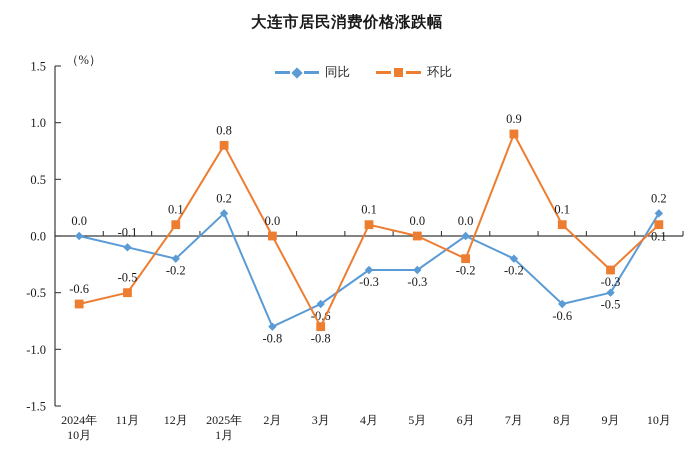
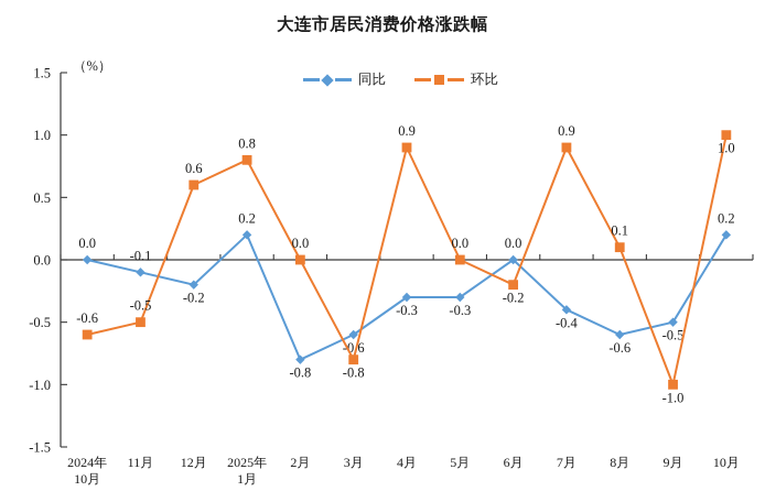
环比/12月: 0.1 -> 0.6
环比/4月: 0.1 -> 0.9
同比/7月: -0.2 -> -0.4
环比/9月: -0.3 -> -1.0
环比/10月: 0.1 -> 1.0
